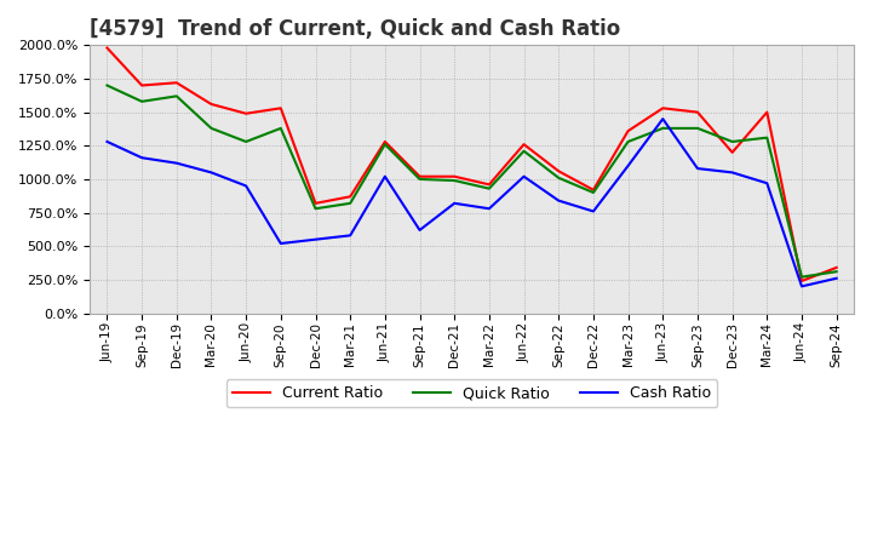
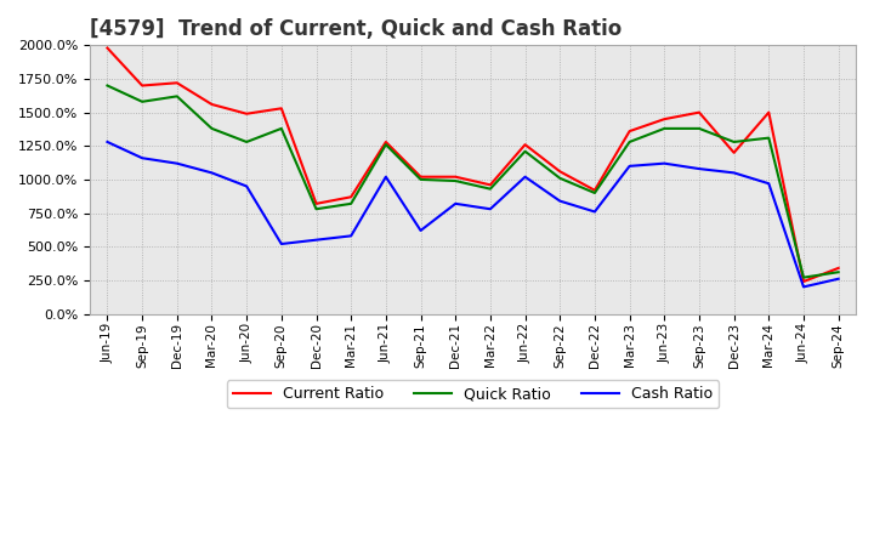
Current Ratio/Jun-23: 1530% -> 1450%
Cash Ratio/Jun-23: 1450% -> 1120%
